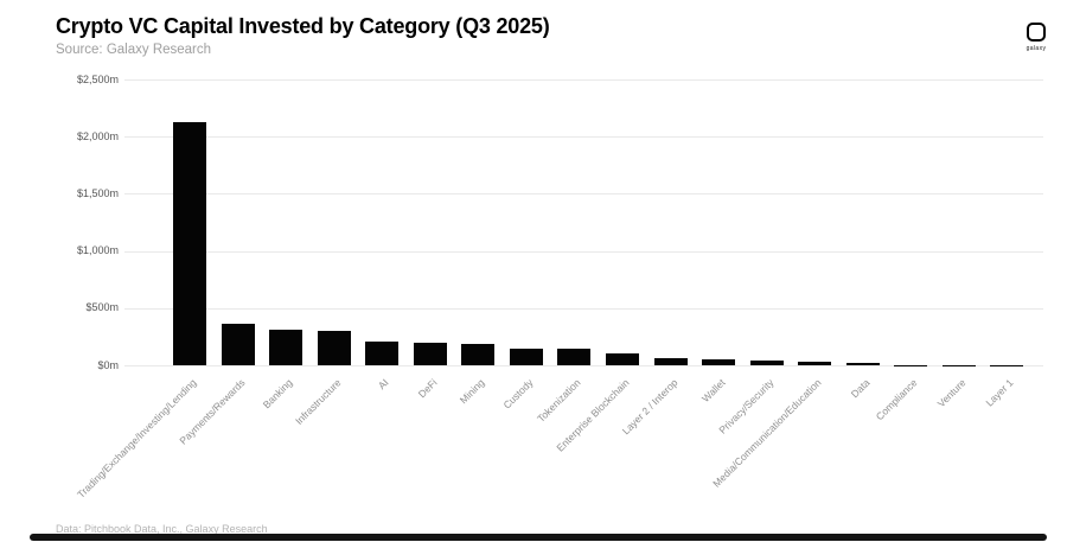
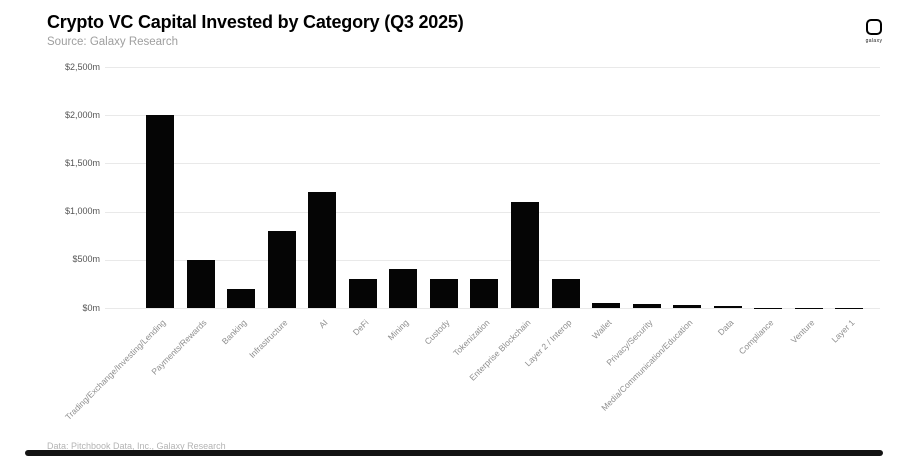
Trading/Exchange/Investing/Lending: $2100m -> $2000m
Payments/Rewards: $400m -> $500m
Banking: $300m -> $200m
Infrastructure: $300m -> $800m
AI: $200m -> $1200m
DeFi: $200m -> $300m
Mining: $200m -> $400m
Custody: $200m -> $300m
Tokenization: $100m -> $300m
Enterprise Blockchain: $100m -> $1100m
Layer 2 / Interop: $100m -> $300m
